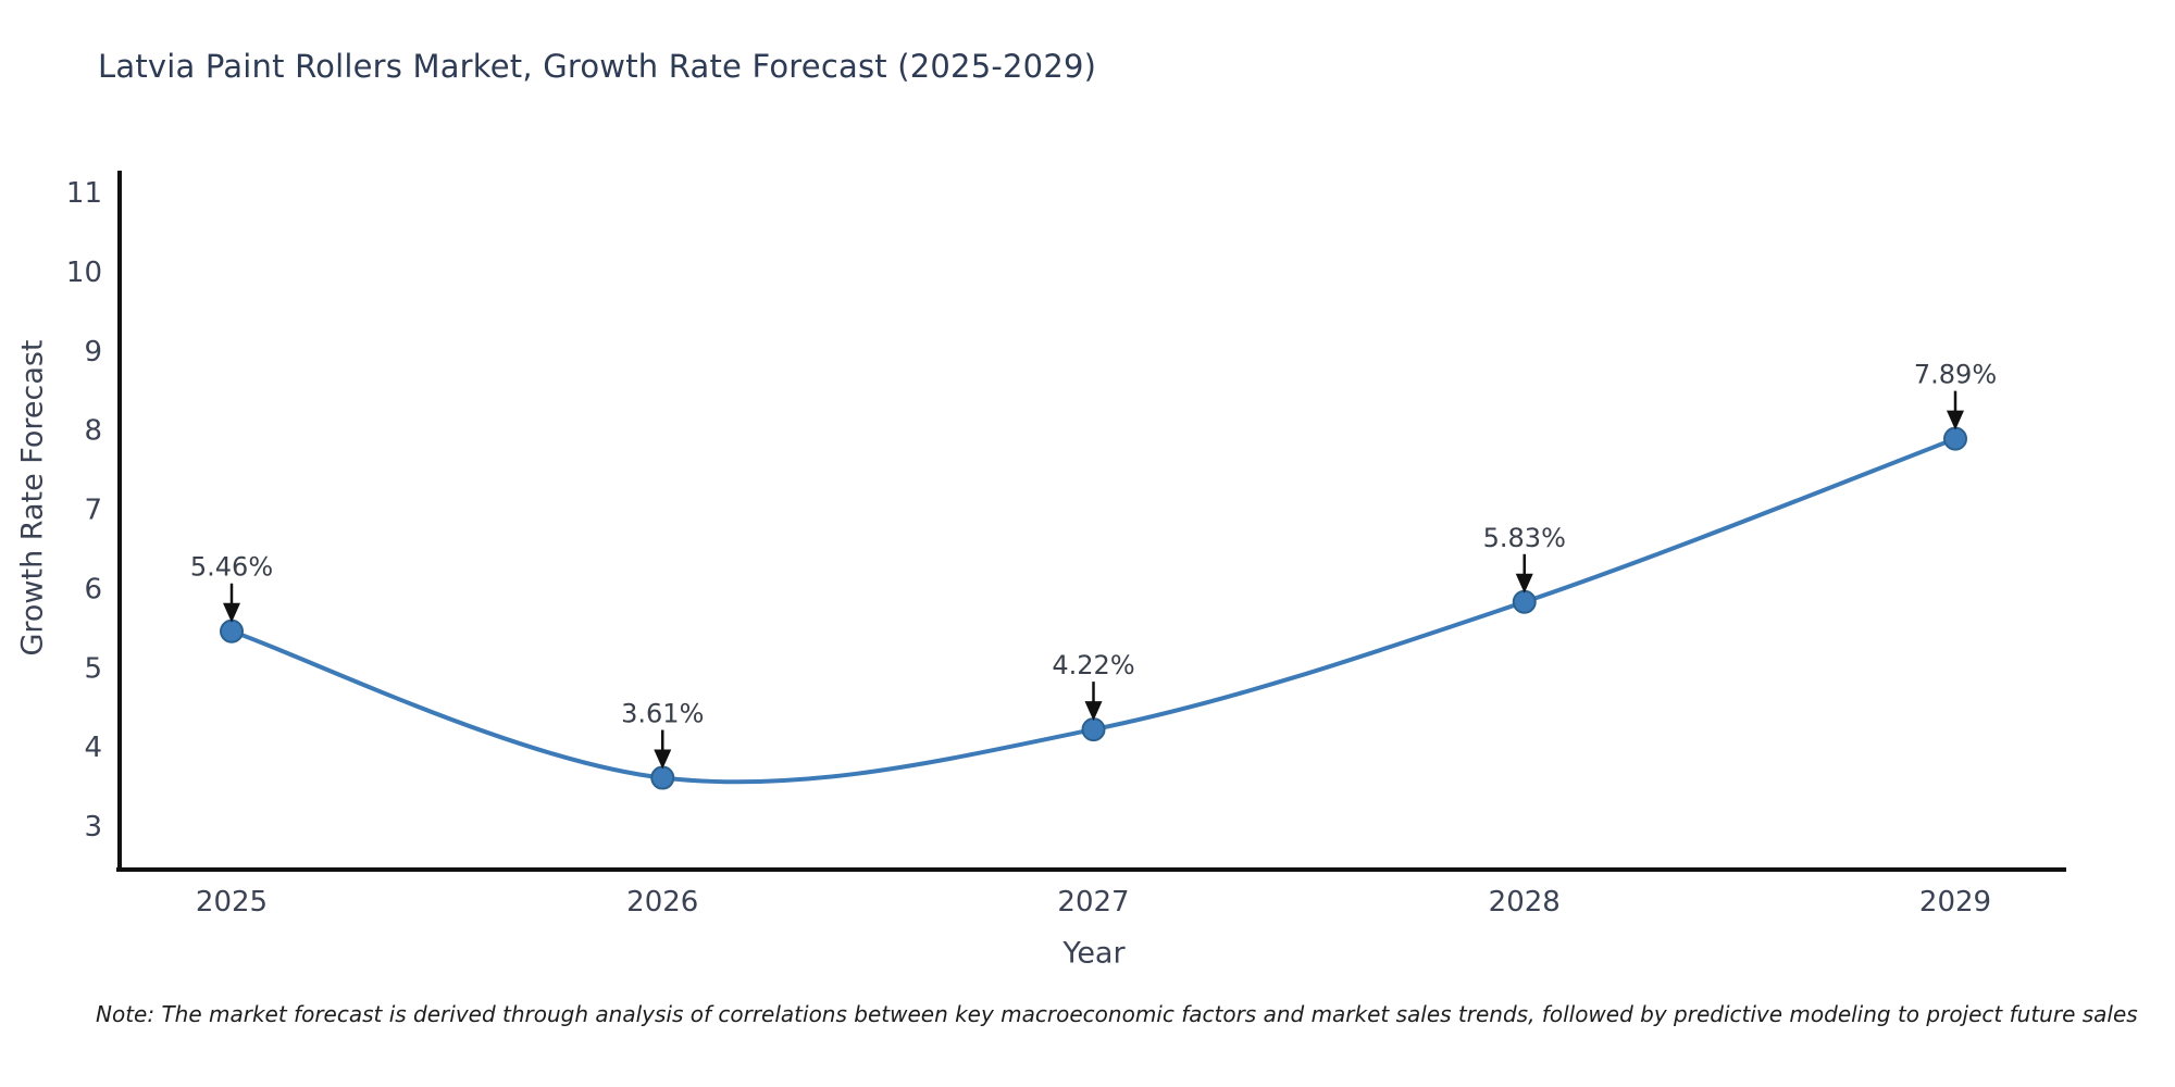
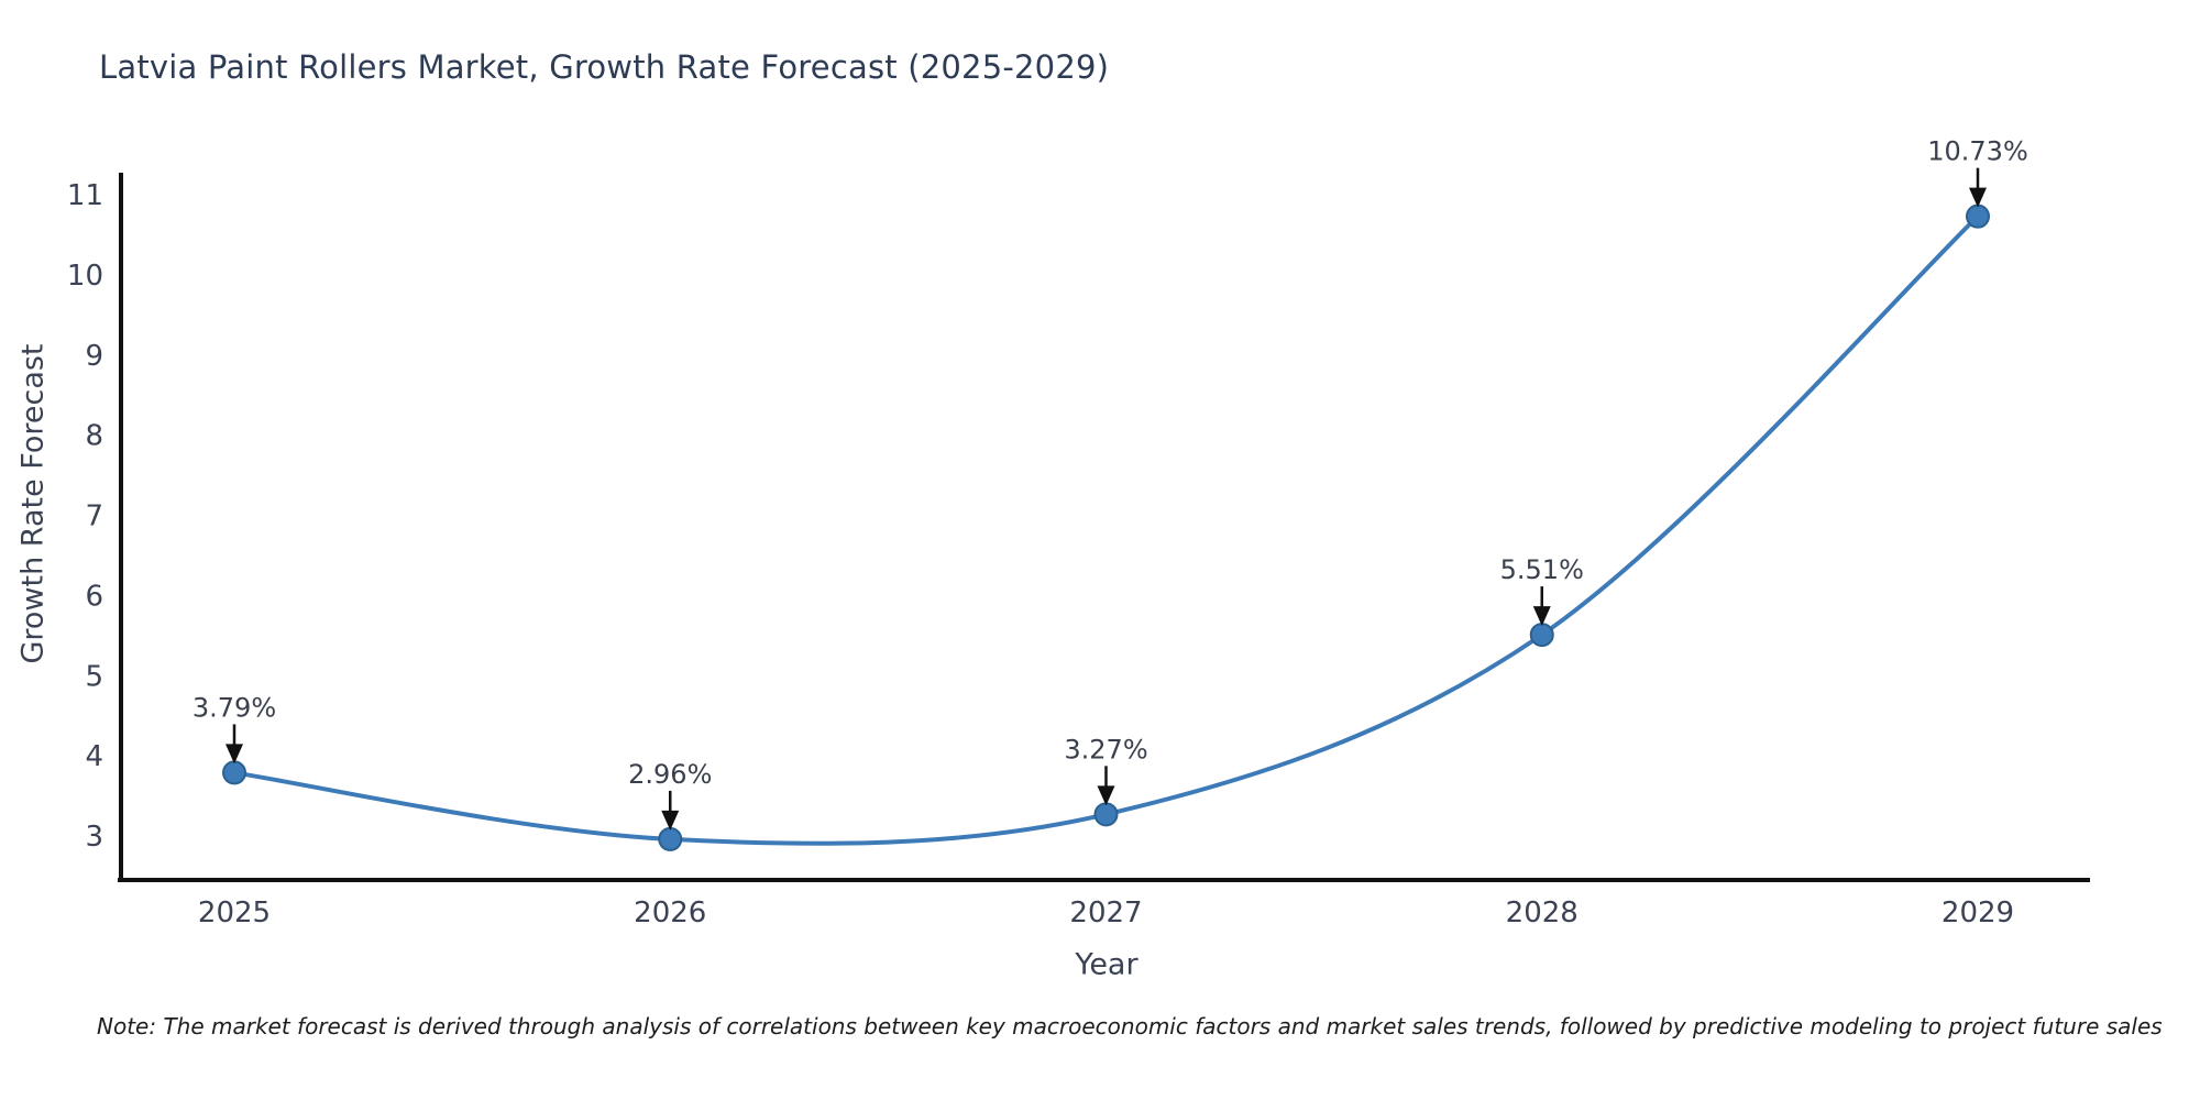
2025: 5.46% -> 3.79%
2026: 3.61% -> 2.96%
2027: 4.22% -> 3.27%
2028: 5.83% -> 5.51%
2029: 7.89% -> 10.73%
